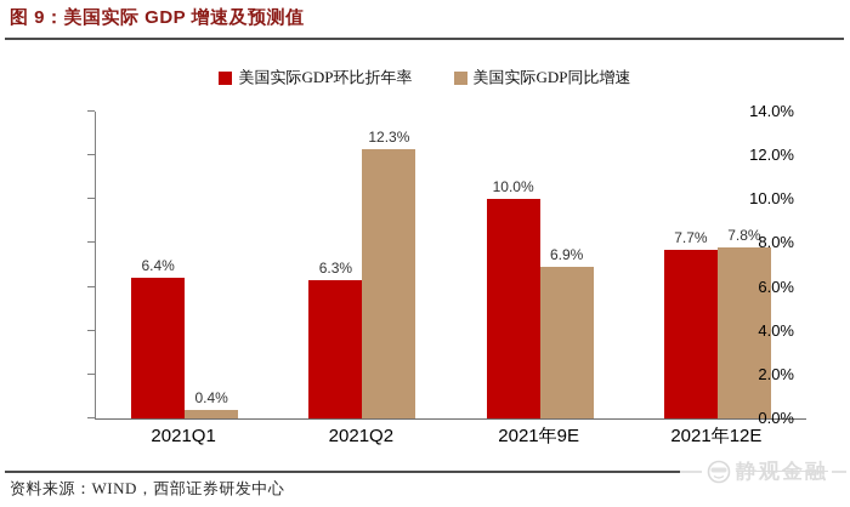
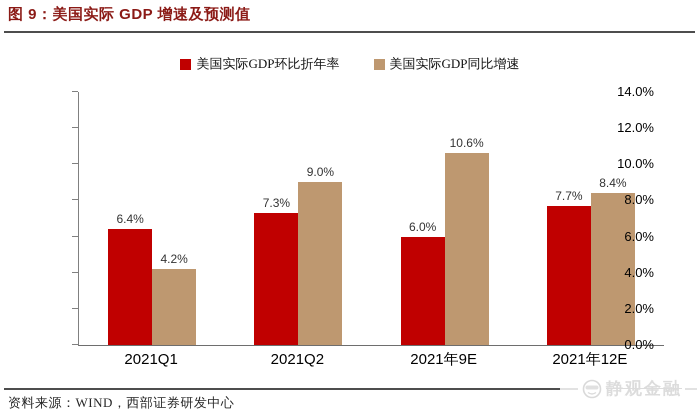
美国实际GDP同比增速/2021Q1: 0.4% -> 4.2%
美国实际GDP环比折年率/2021Q2: 6.3% -> 7.3%
美国实际GDP同比增速/2021Q2: 12.3% -> 9.0%
美国实际GDP环比折年率/2021年9E: 10.0% -> 6.0%
美国实际GDP同比增速/2021年9E: 6.9% -> 10.6%
美国实际GDP同比增速/2021年12E: 7.8% -> 8.4%
